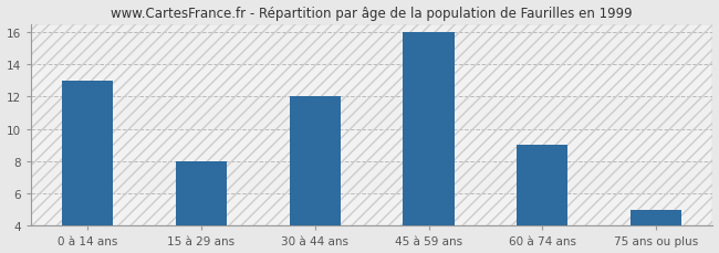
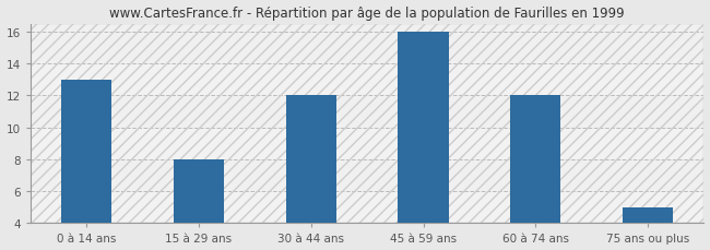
60 à 74 ans: 9 -> 12
